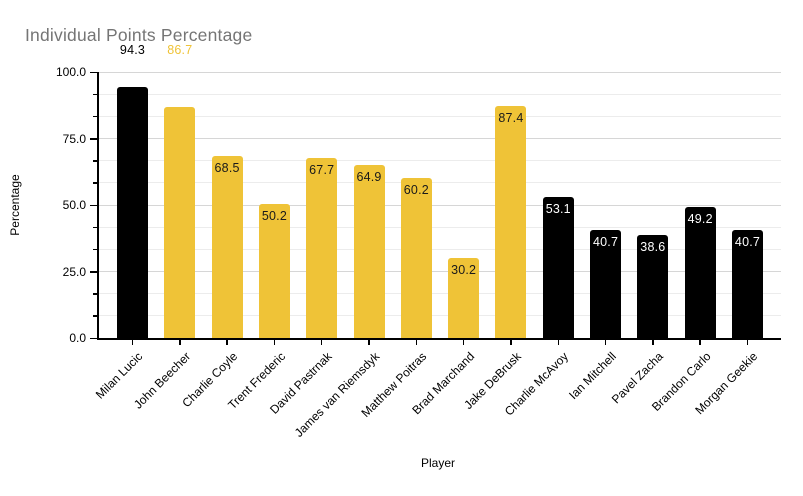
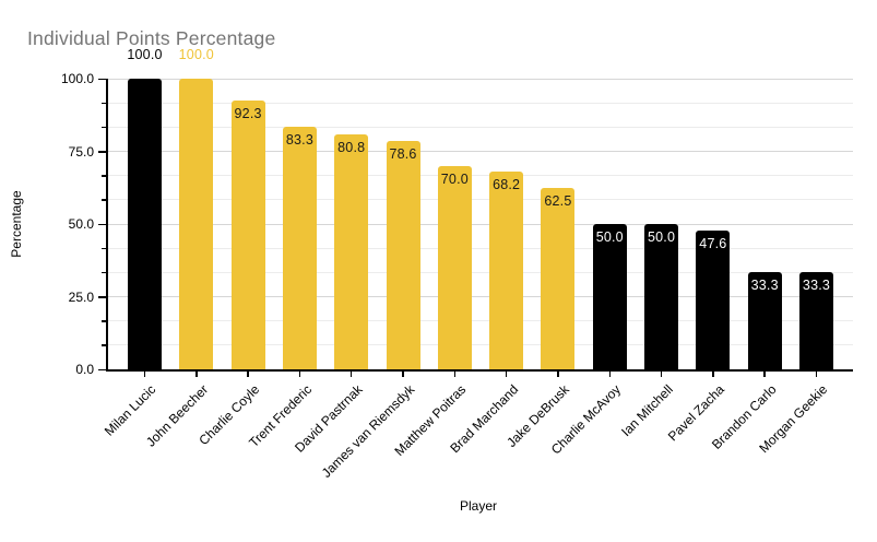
Milan Lucic: 94.3 -> 100.0
John Beecher: 86.7 -> 100.0
Charlie Coyle: 68.5 -> 92.3
Trent Frederic: 50.2 -> 83.3
David Pastrnak: 67.7 -> 80.8
James van Riemsdyk: 64.9 -> 78.6
Matthew Poitras: 60.2 -> 70.0
Brad Marchand: 30.2 -> 68.2
Jake DeBrusk: 87.4 -> 62.5
Charlie McAvoy: 53.1 -> 50.0
Ian Mitchell: 40.7 -> 50.0
Pavel Zacha: 38.6 -> 47.6
Brandon Carlo: 49.2 -> 33.3
Morgan Geekie: 40.7 -> 33.3
